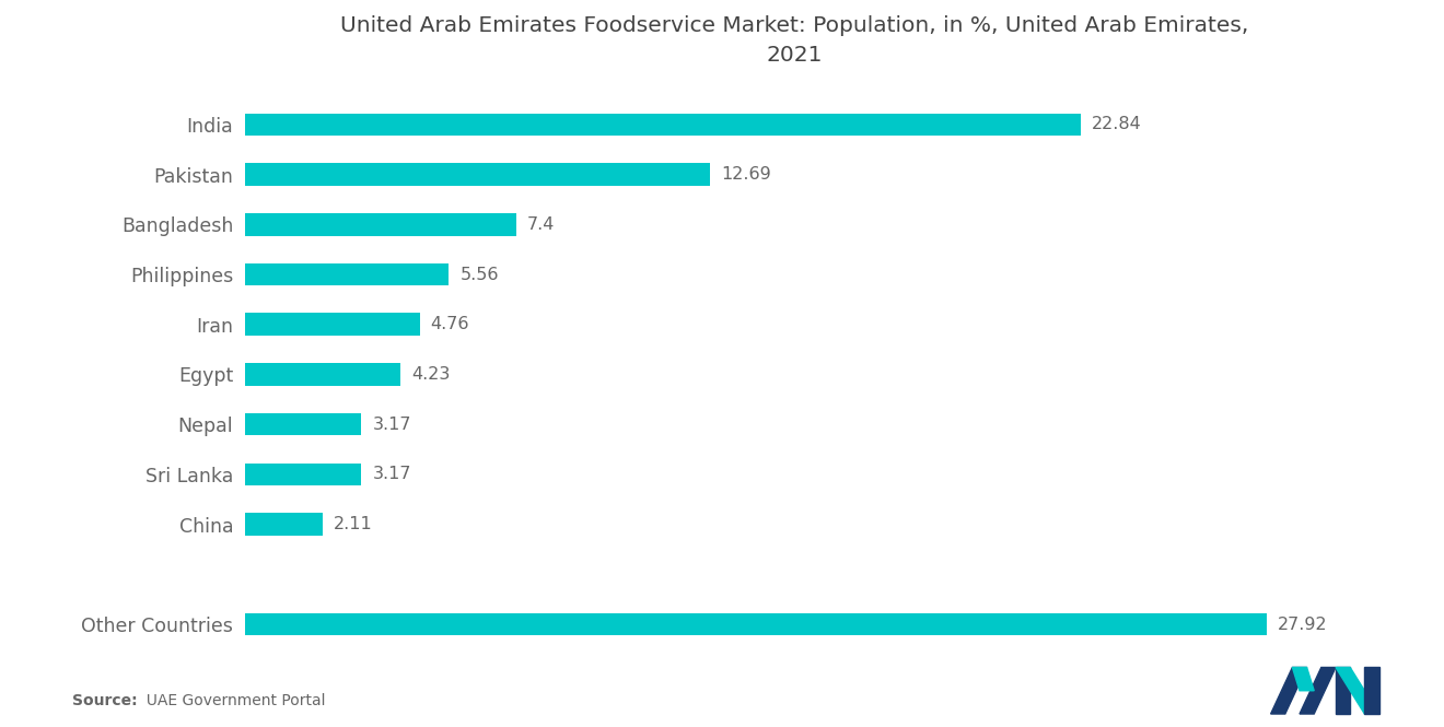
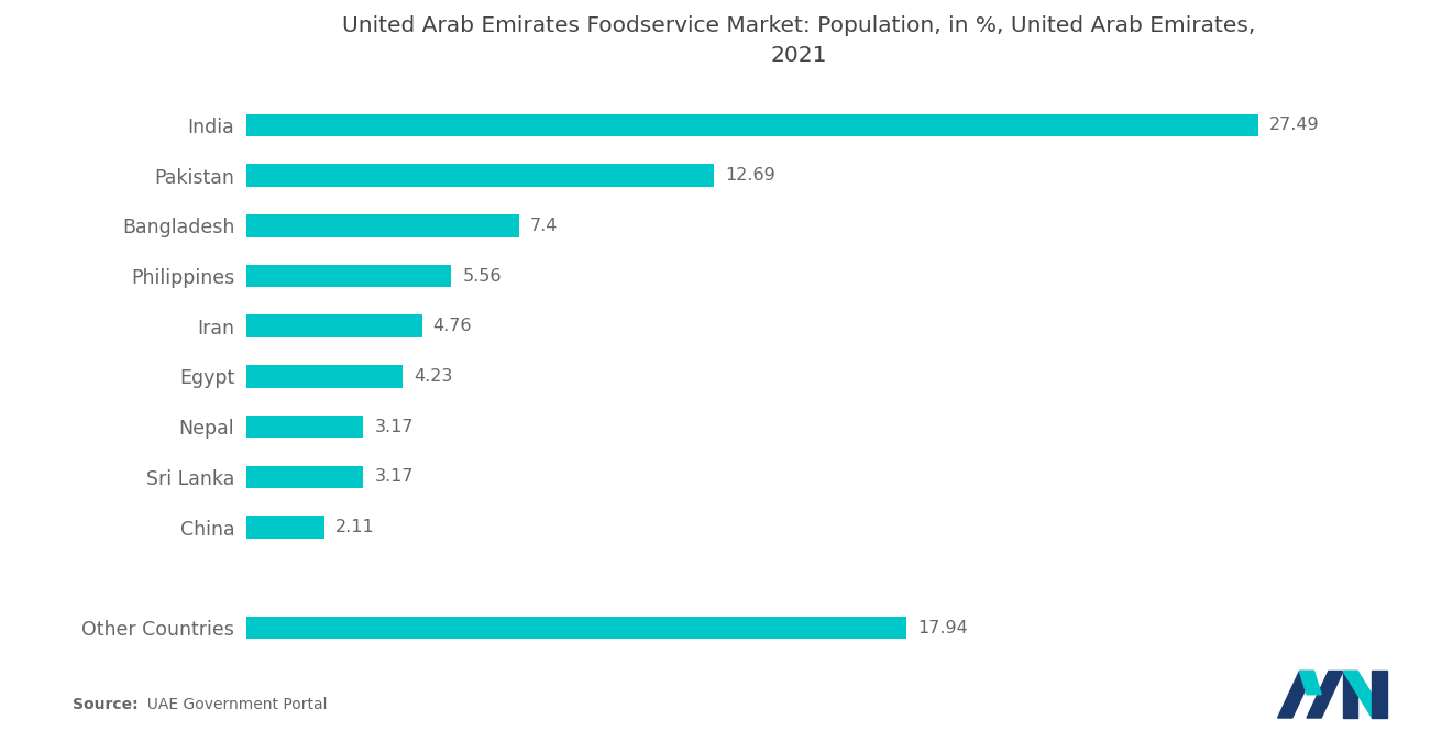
India: 22.84 -> 27.49
Other Countries: 27.92 -> 17.94
